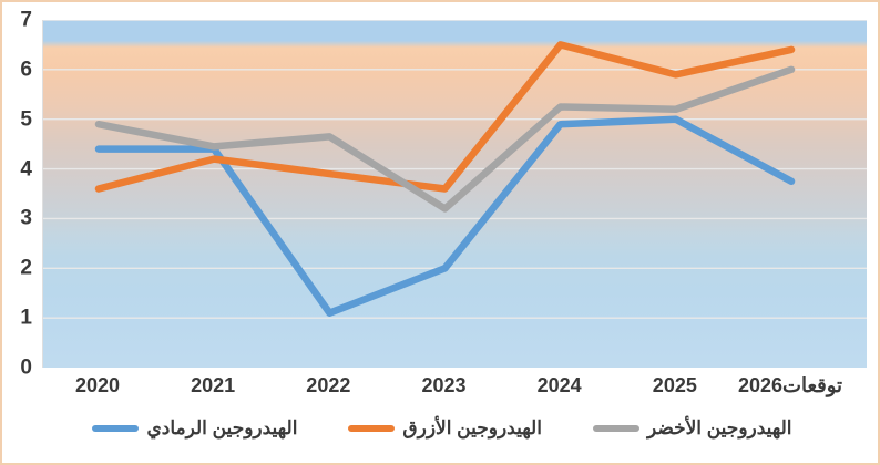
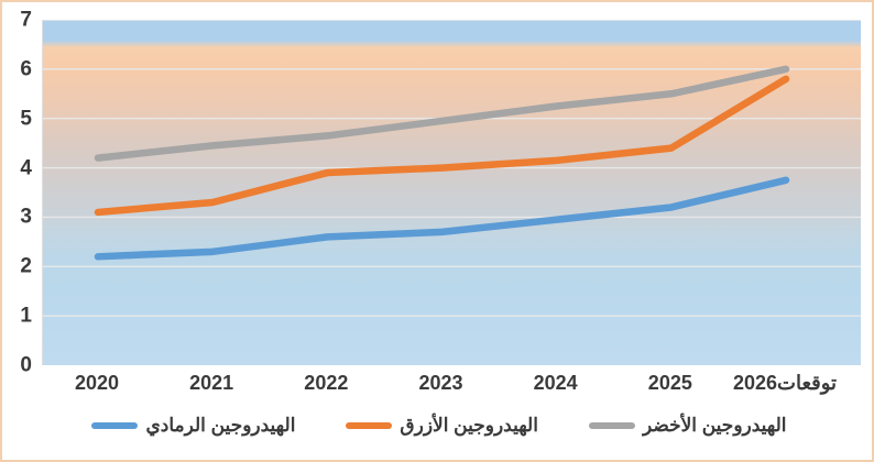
الهيدروجين الرمادي/2020: 4.4 -> 2.2
الهيدروجين الأزرق/2020: 3.6 -> 3.1
الهيدروجين الأخضر/2020: 4.9 -> 4.2
الهيدروجين الرمادي/2021: 4.4 -> 2.3
الهيدروجين الأزرق/2021: 4.2 -> 3.3
الهيدروجين الرمادي/2022: 1.1 -> 2.6
الهيدروجين الرمادي/2023: 2.0 -> 2.7
الهيدروجين الأزرق/2023: 3.6 -> 4.0
الهيدروجين الأخضر/2023: 3.2 -> 5.0
الهيدروجين الرمادي/2024: 4.9 -> 3.0
الهيدروجين الأزرق/2024: 6.5 -> 4.2
الهيدروجين الرمادي/2025: 5.0 -> 3.2
الهيدروجين الأزرق/2025: 5.9 -> 4.4
الهيدروجين الأخضر/2025: 5.2 -> 5.5
الهيدروجين الأزرق/توقعات2026: 6.4 -> 5.8
